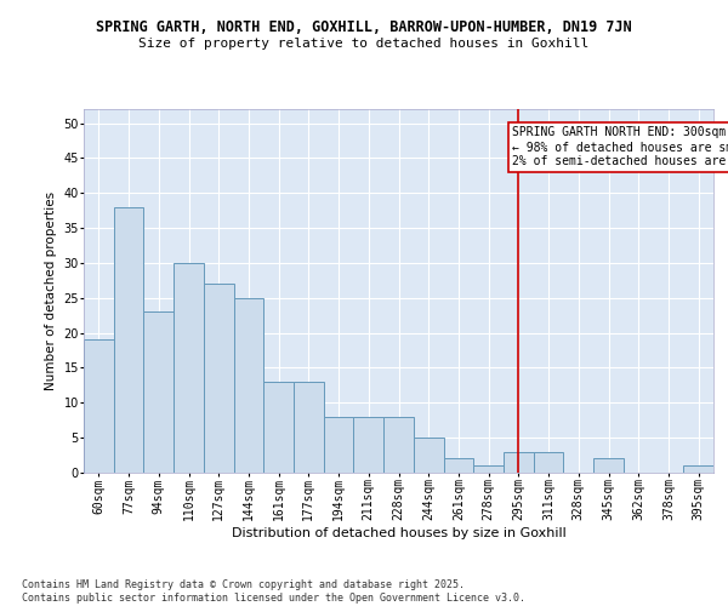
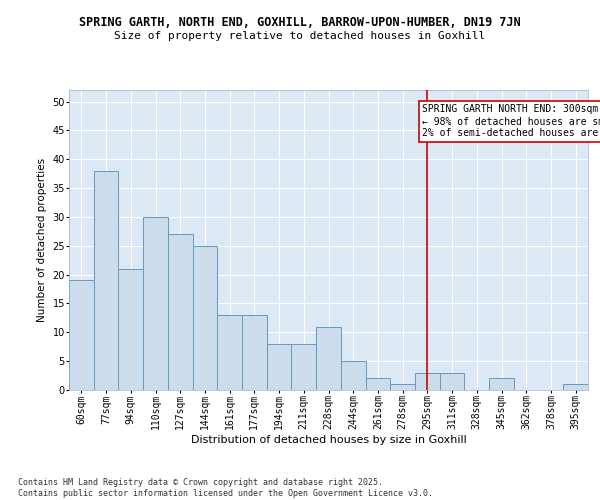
94sqm: 23 -> 21
228sqm: 8 -> 11
